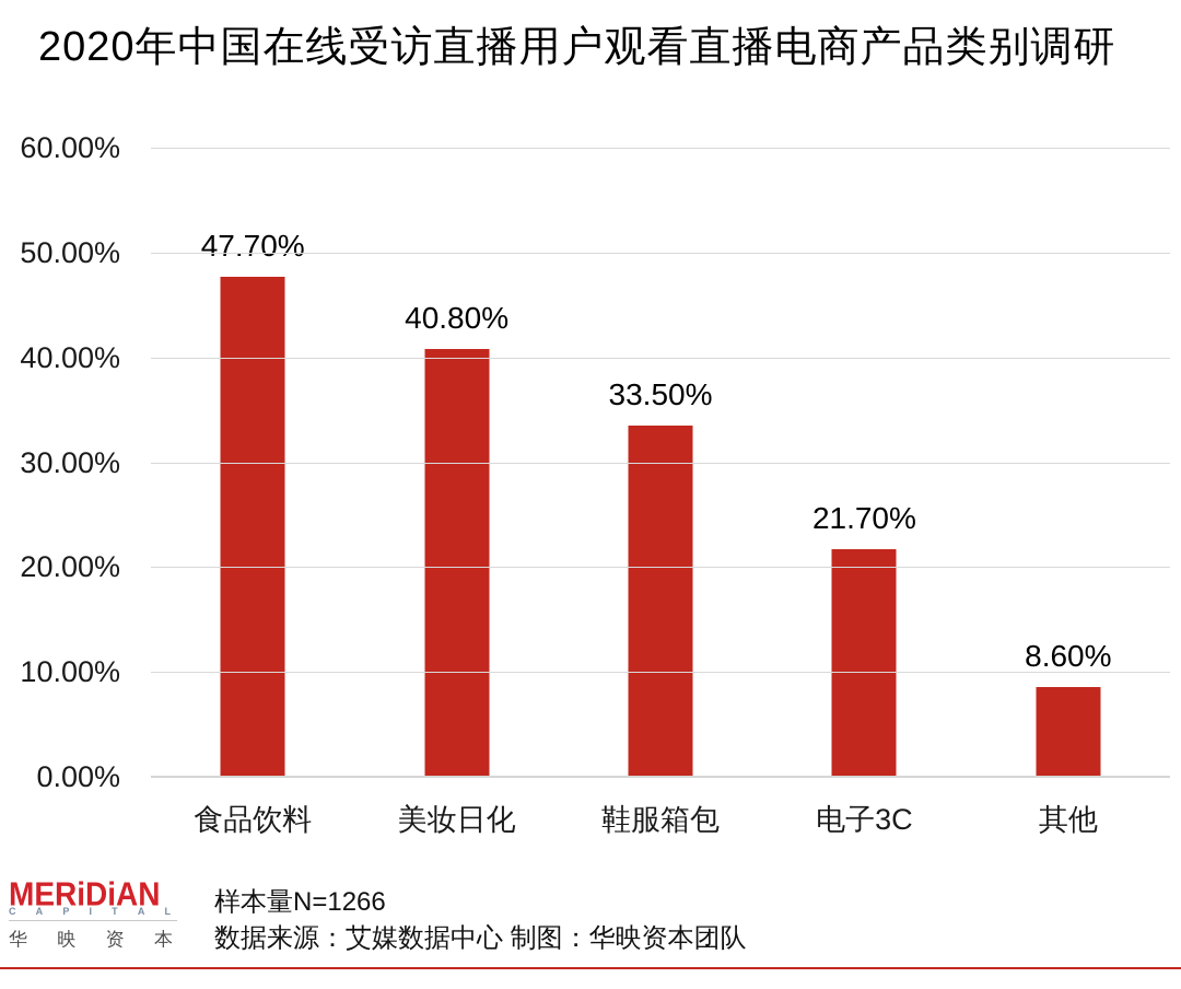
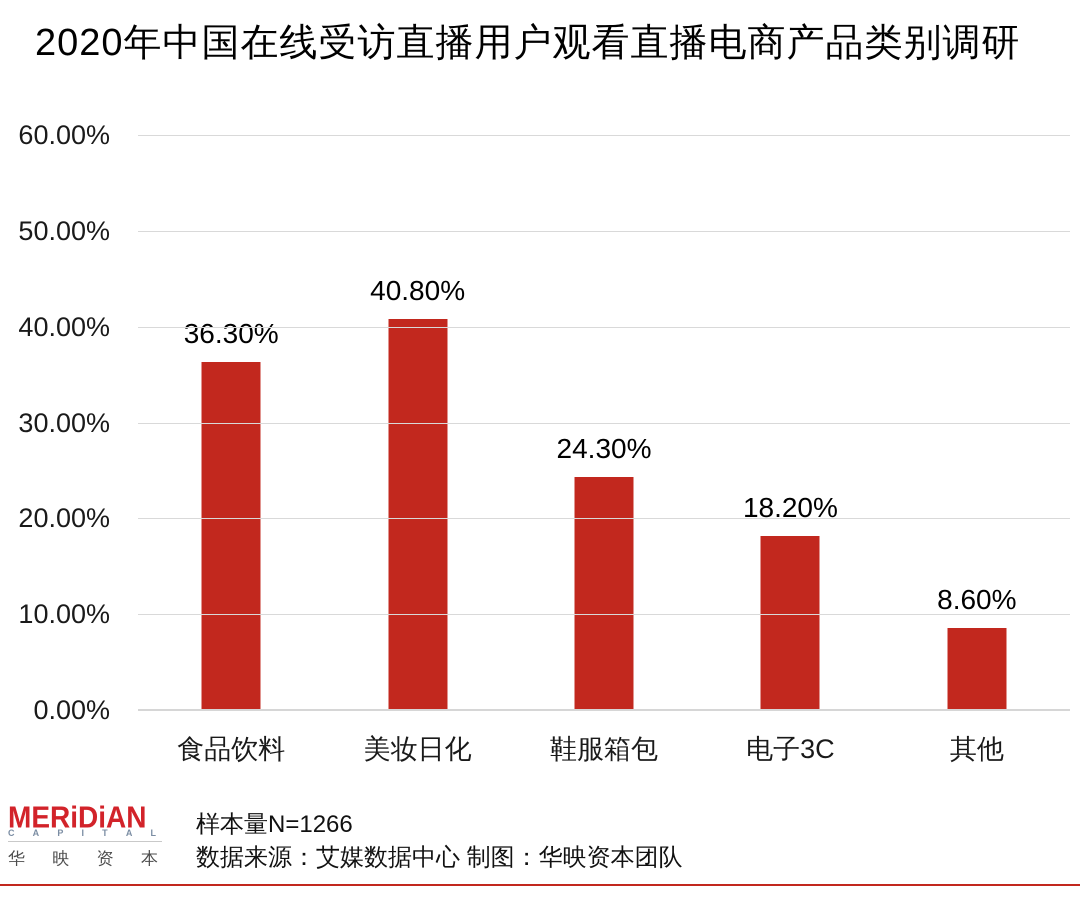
食品饮料: 47.70% -> 36.30%
鞋服箱包: 33.50% -> 24.30%
电子3C: 21.70% -> 18.20%
